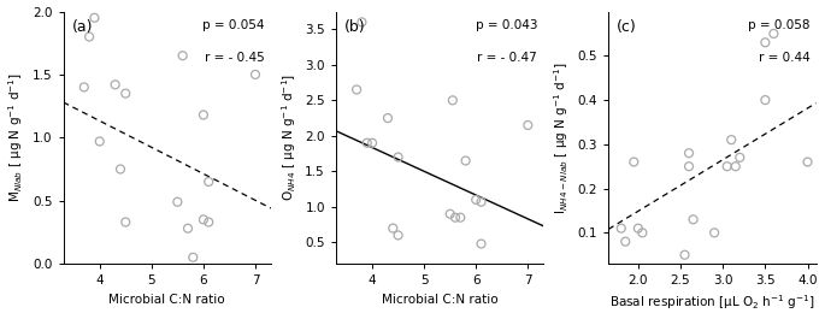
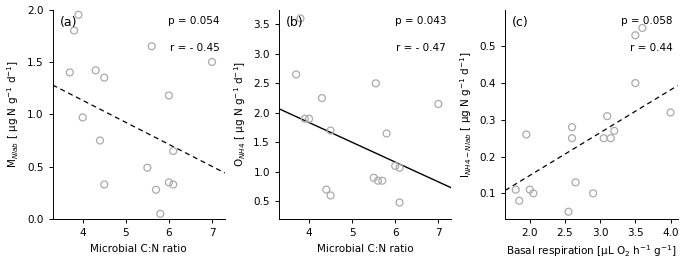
4.0: 0.26 -> 0.32
